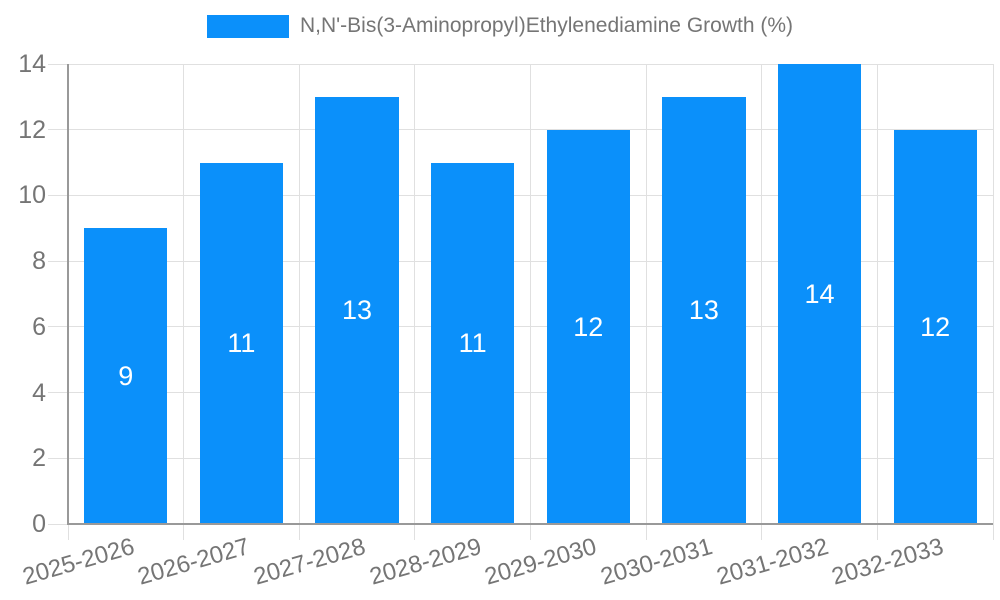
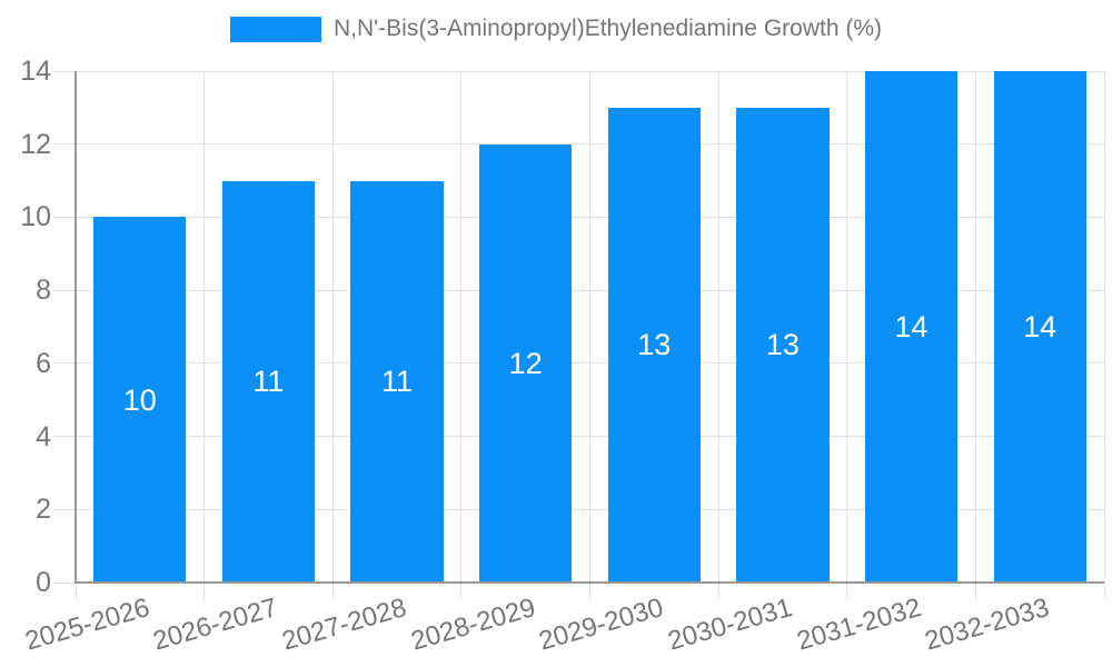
2025-2026: 9 -> 10
2027-2028: 13 -> 11
2028-2029: 11 -> 12
2029-2030: 12 -> 13
2032-2033: 12 -> 14
